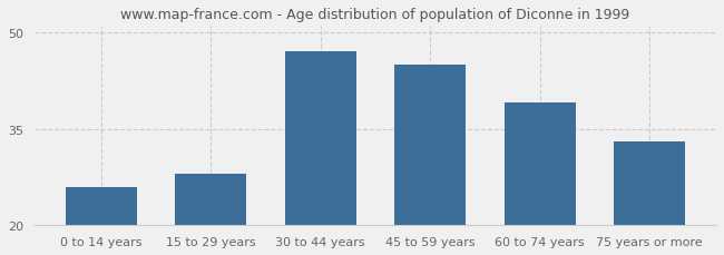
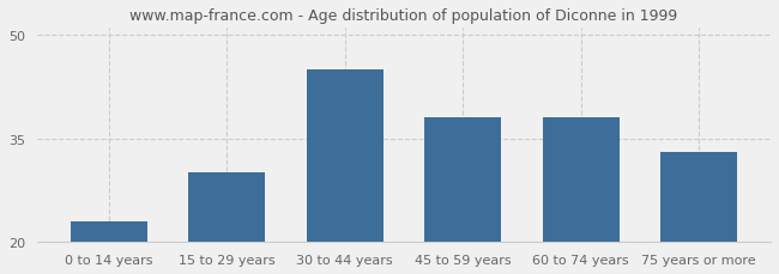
0 to 14 years: 26 -> 23
15 to 29 years: 28 -> 30
30 to 44 years: 47 -> 45
45 to 59 years: 45 -> 38
60 to 74 years: 39 -> 38
